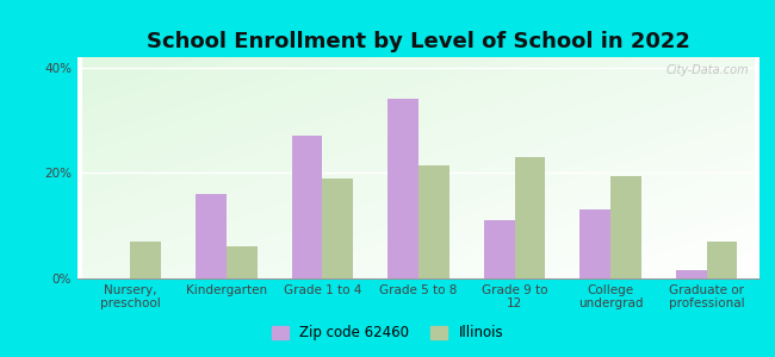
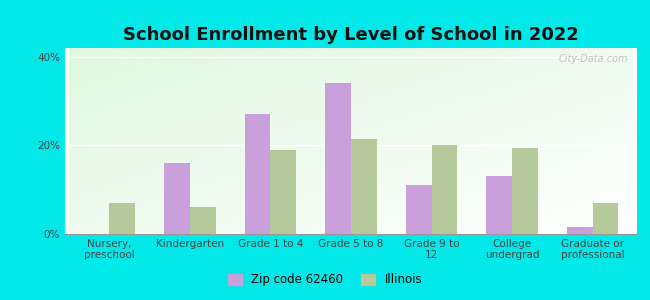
Illinois/Grade 9 to 12: 23.0% -> 20.0%
